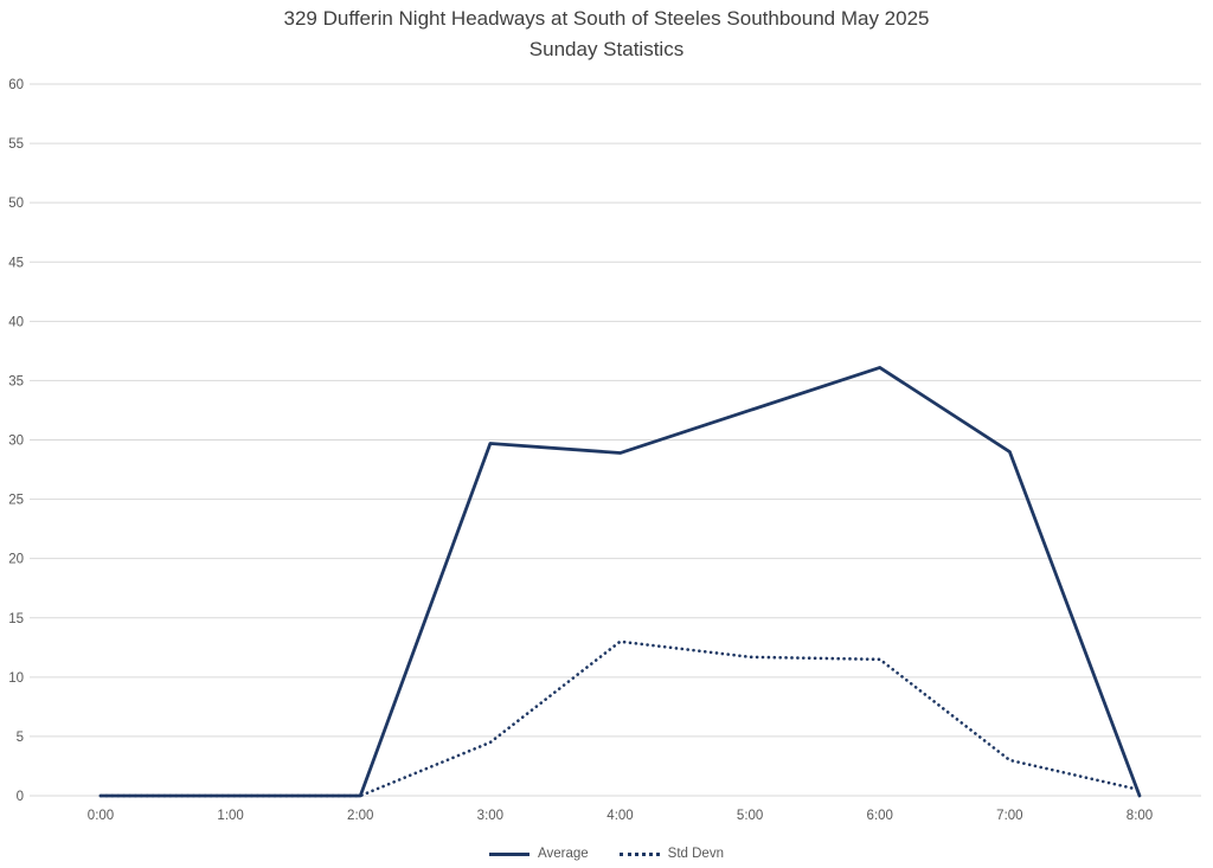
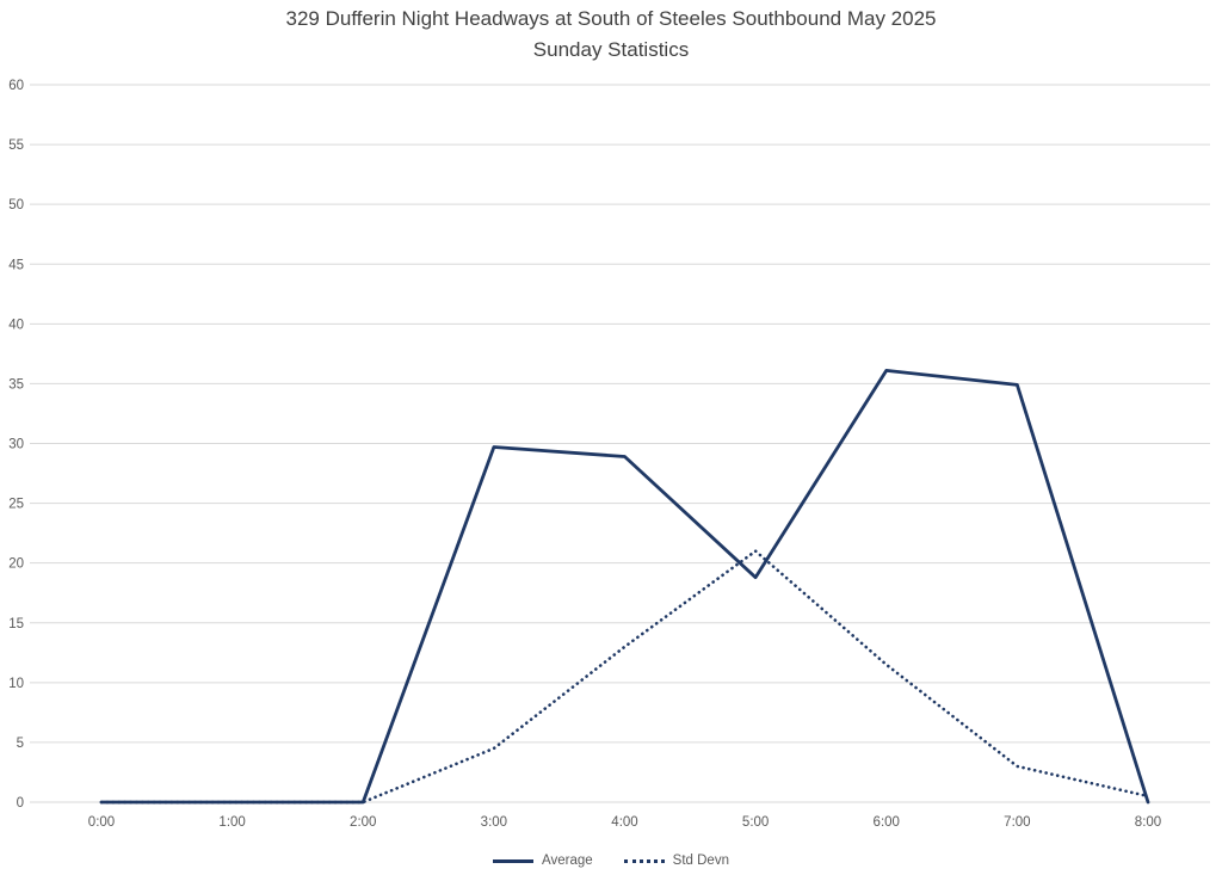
Average/5:00: 32.5 -> 18.8
Std Devn/5:00: 11.7 -> 21.0
Average/7:00: 29.0 -> 34.9
